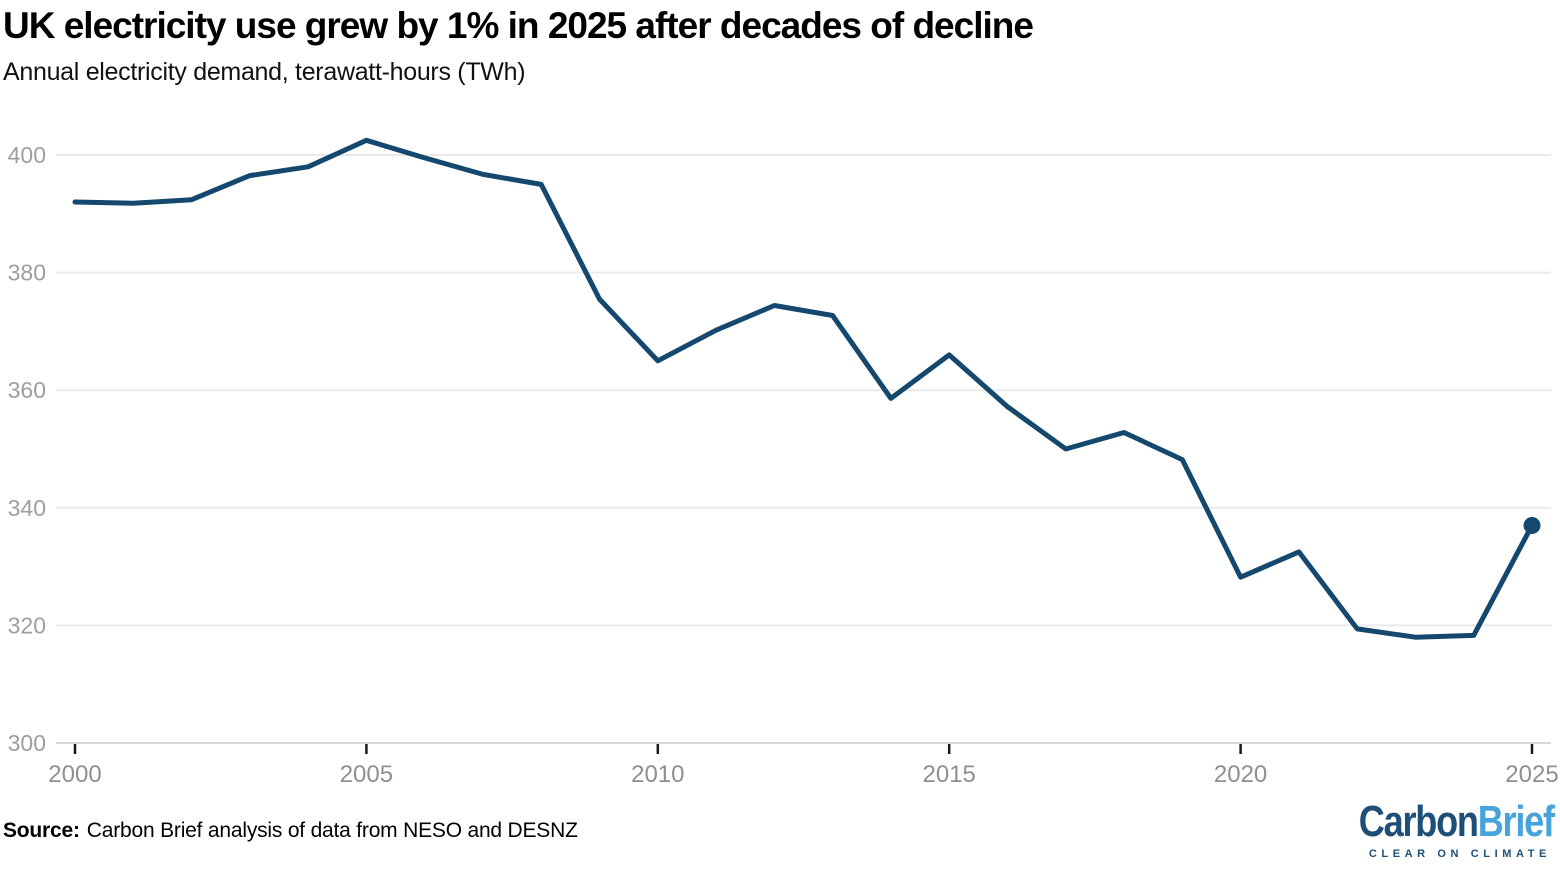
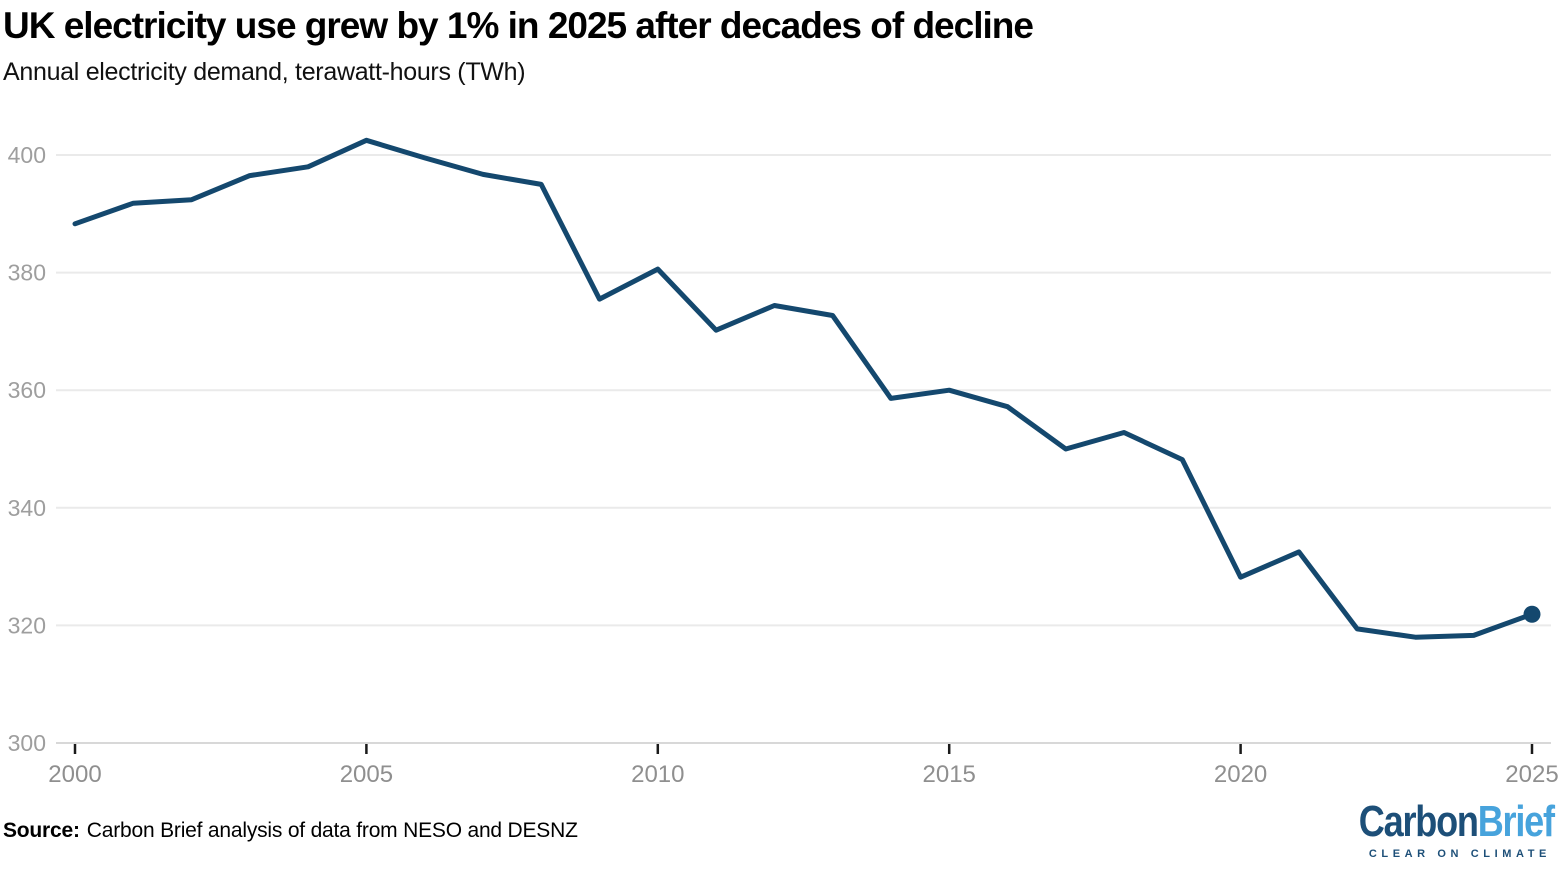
2000: 392 -> 388
2010: 365 -> 381
2015: 366 -> 360
2025: 337 -> 322
